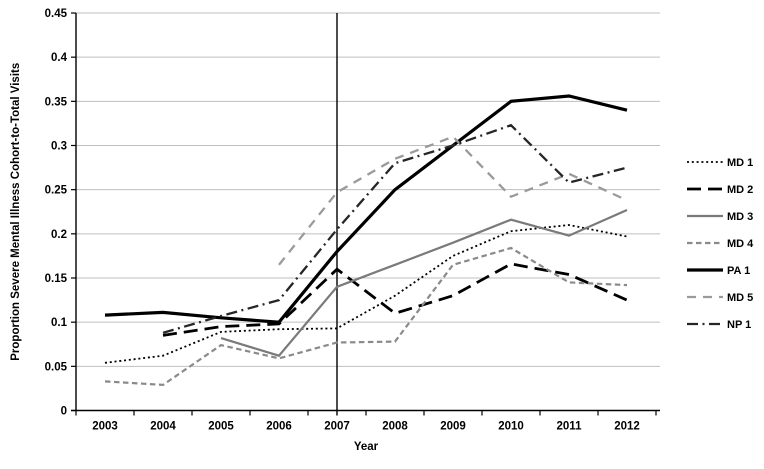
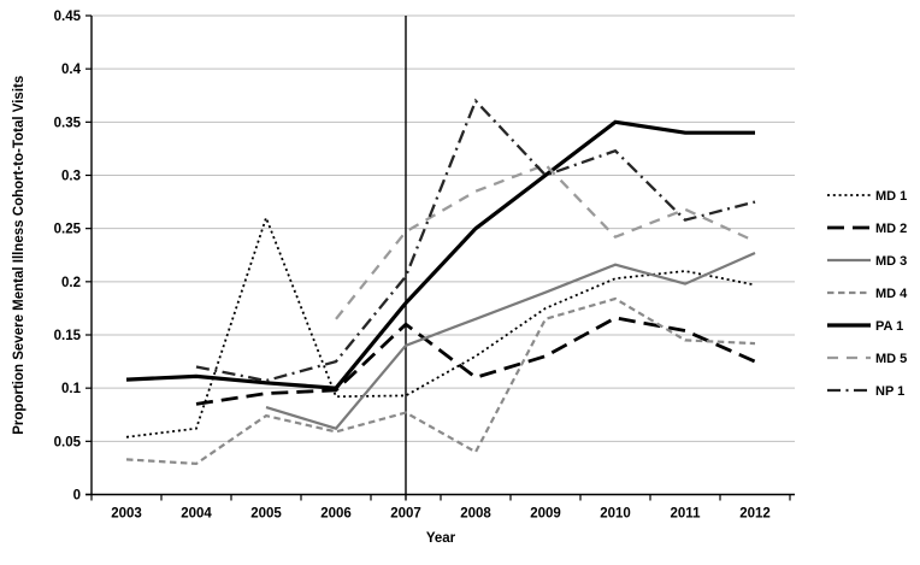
NP 1/2004: 0.09 -> 0.12
MD 1/2005: 0.09 -> 0.26
MD 4/2008: 0.08 -> 0.04
NP 1/2008: 0.28 -> 0.37
PA 1/2011: 0.36 -> 0.34
